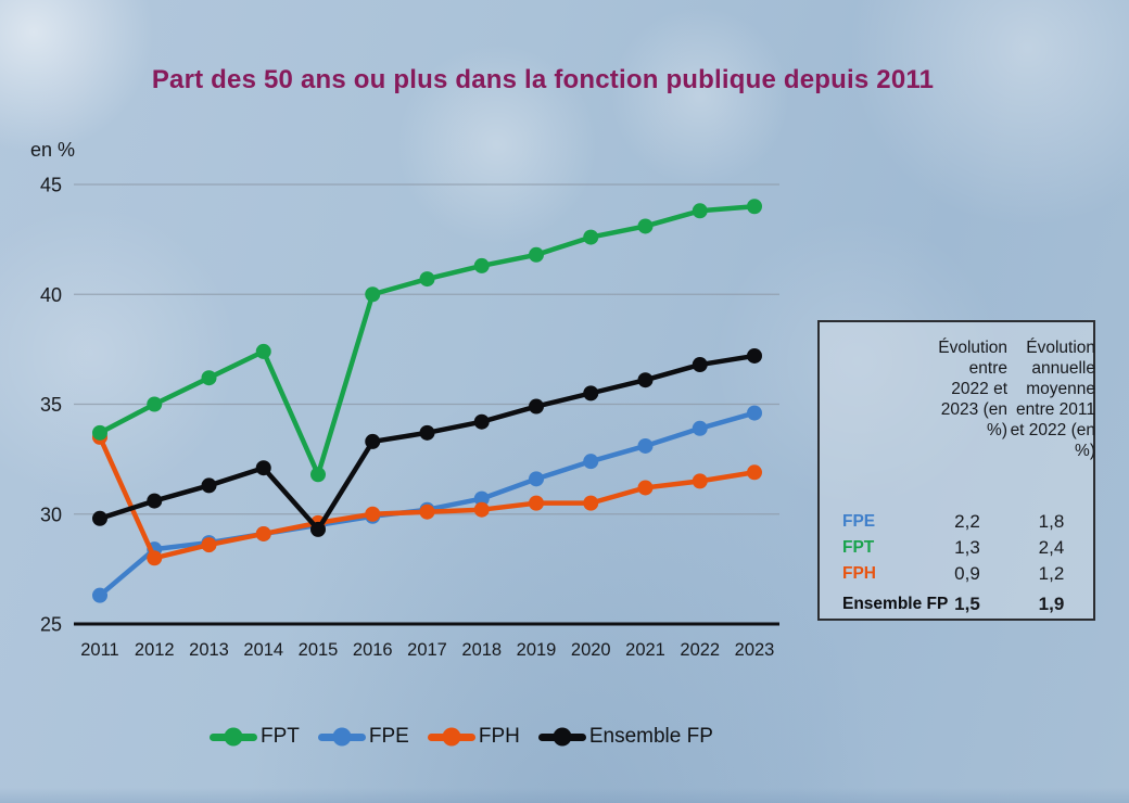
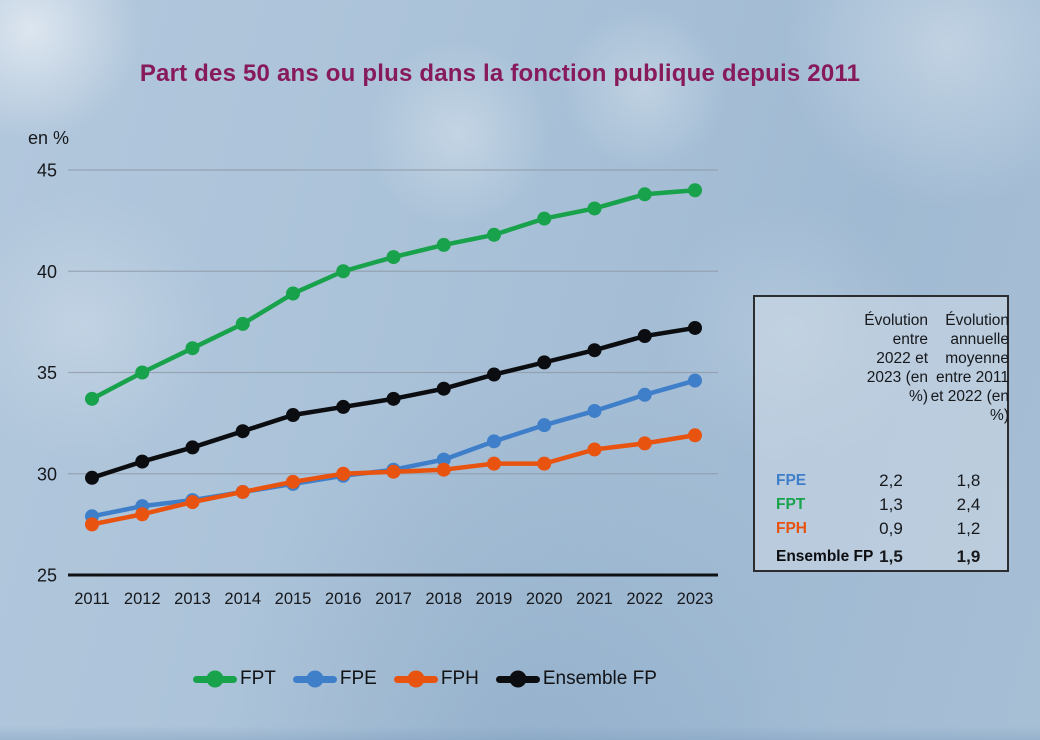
FPE/2011: 26.3 -> 27.9
FPH/2011: 33.5 -> 27.5
FPT/2015: 31.8 -> 38.9
Ensemble FP/2015: 29.3 -> 32.9
